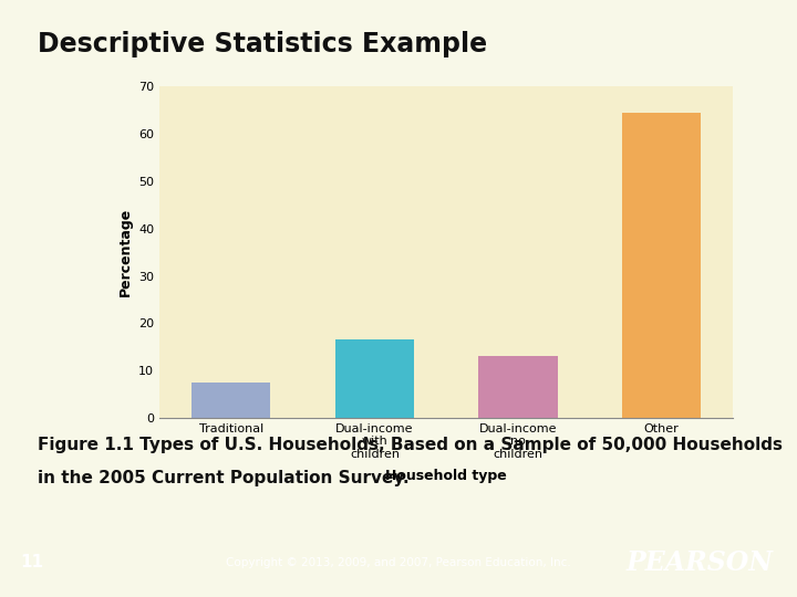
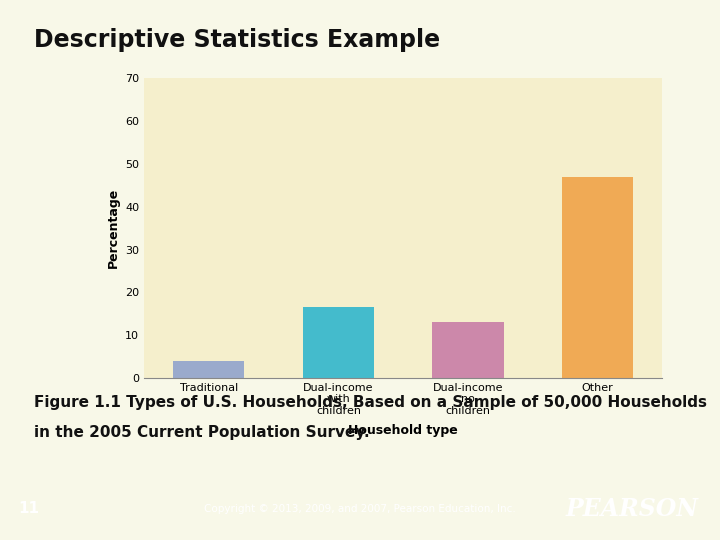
Traditional: 7.5 -> 4.0
Other: 64.5 -> 47.0
